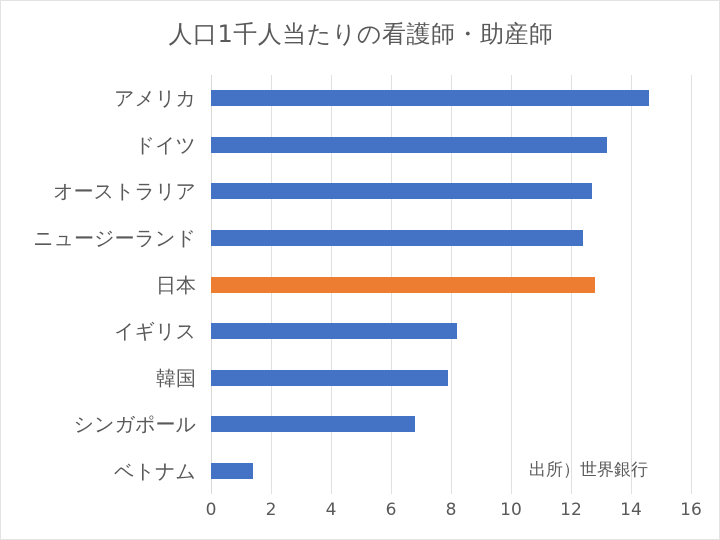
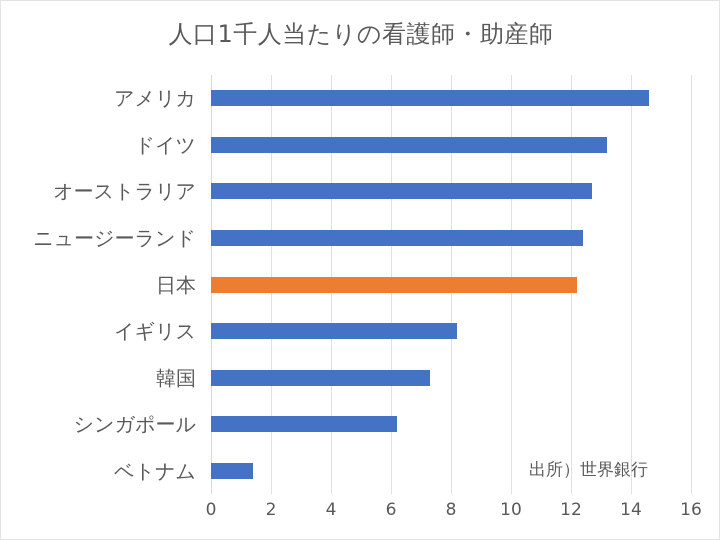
日本: 12.8 -> 12.2
韓国: 7.9 -> 7.3
シンガポール: 6.8 -> 6.2
